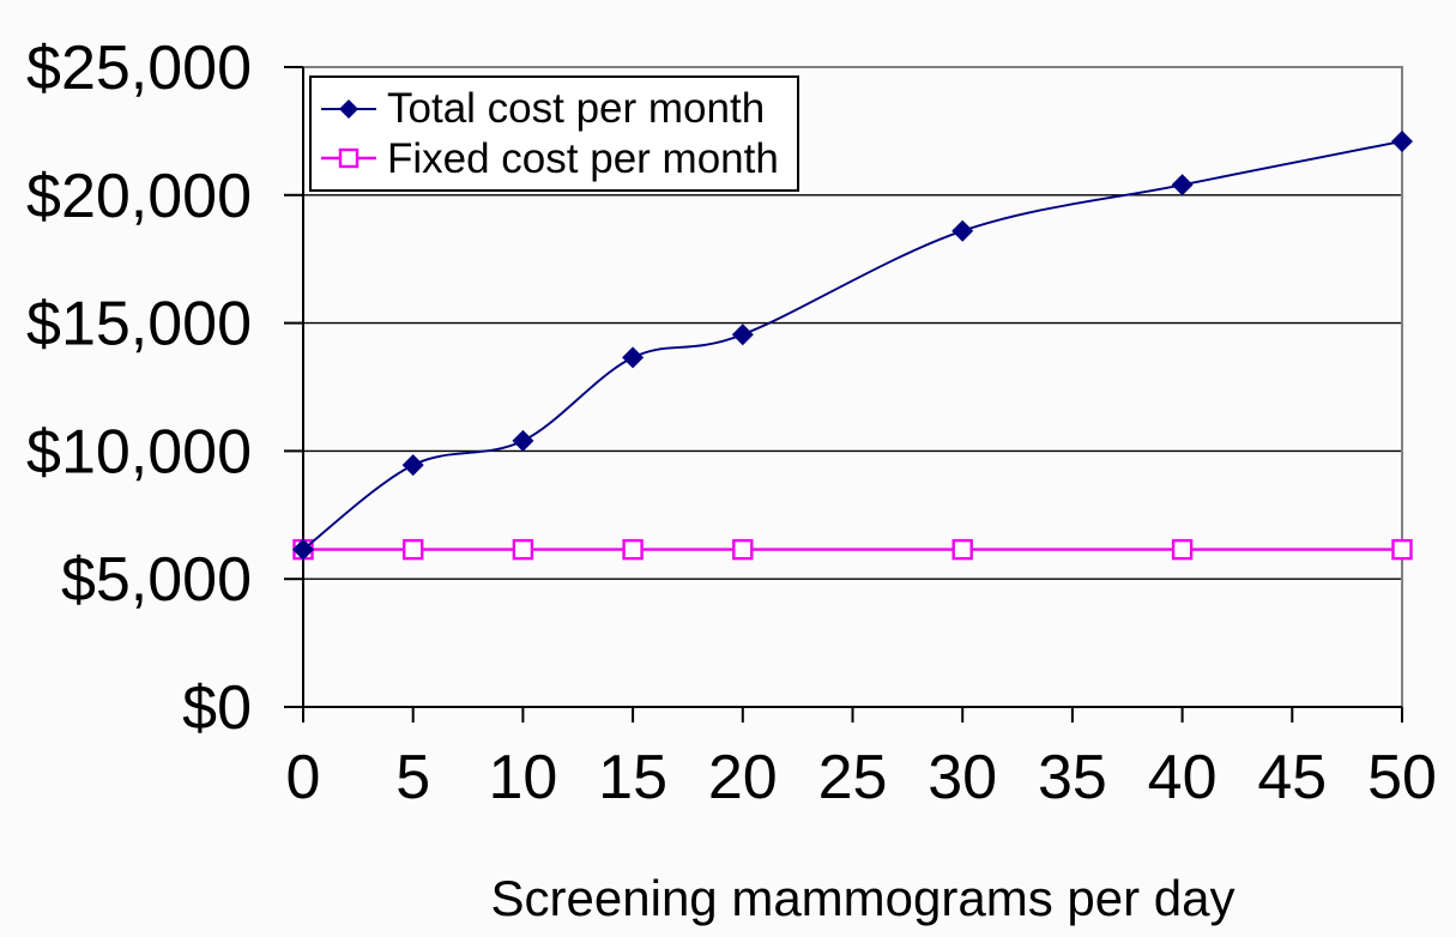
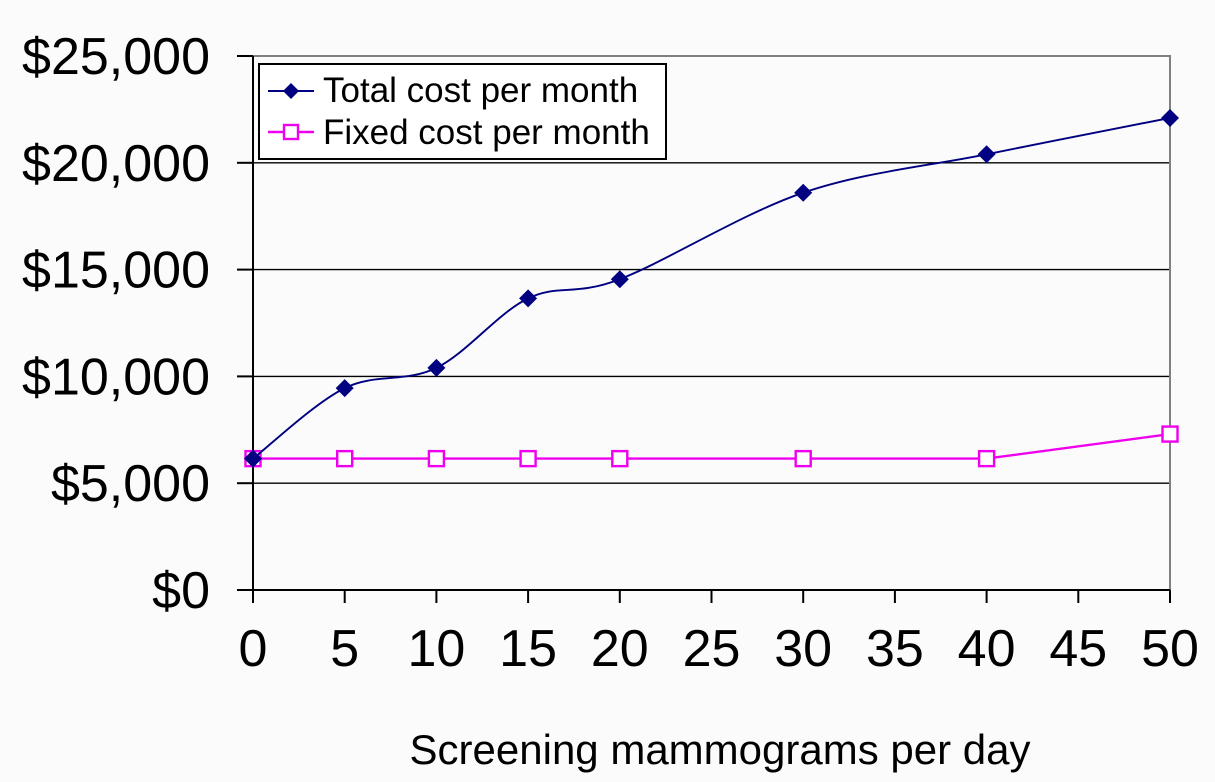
Fixed cost per month/50: $6200 -> $7300
